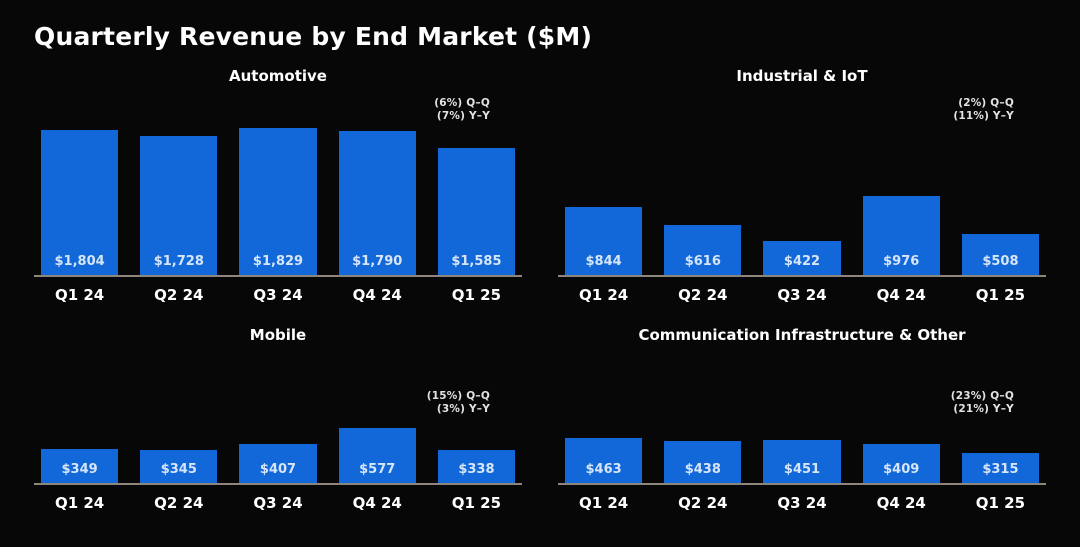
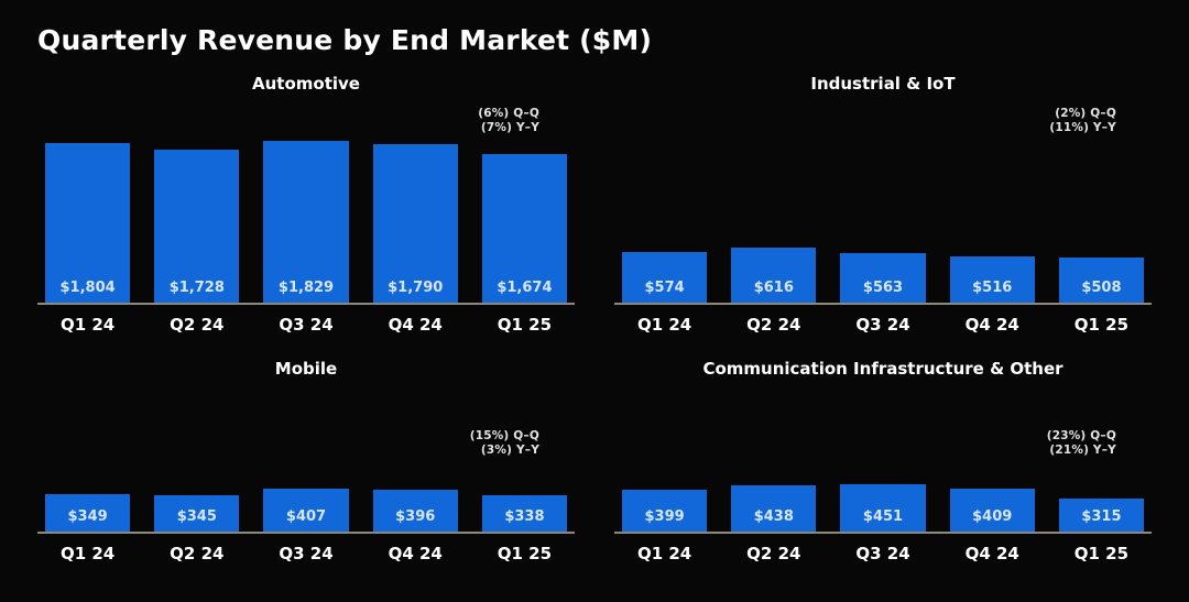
Automotive/Q1 25: $1,585 -> $1,674
Industrial & IoT/Q1 24: $844 -> $574
Industrial & IoT/Q3 24: $422 -> $563
Industrial & IoT/Q4 24: $976 -> $516
Mobile/Q4 24: $577 -> $396
Communication Infrastructure & Other/Q1 24: $463 -> $399
